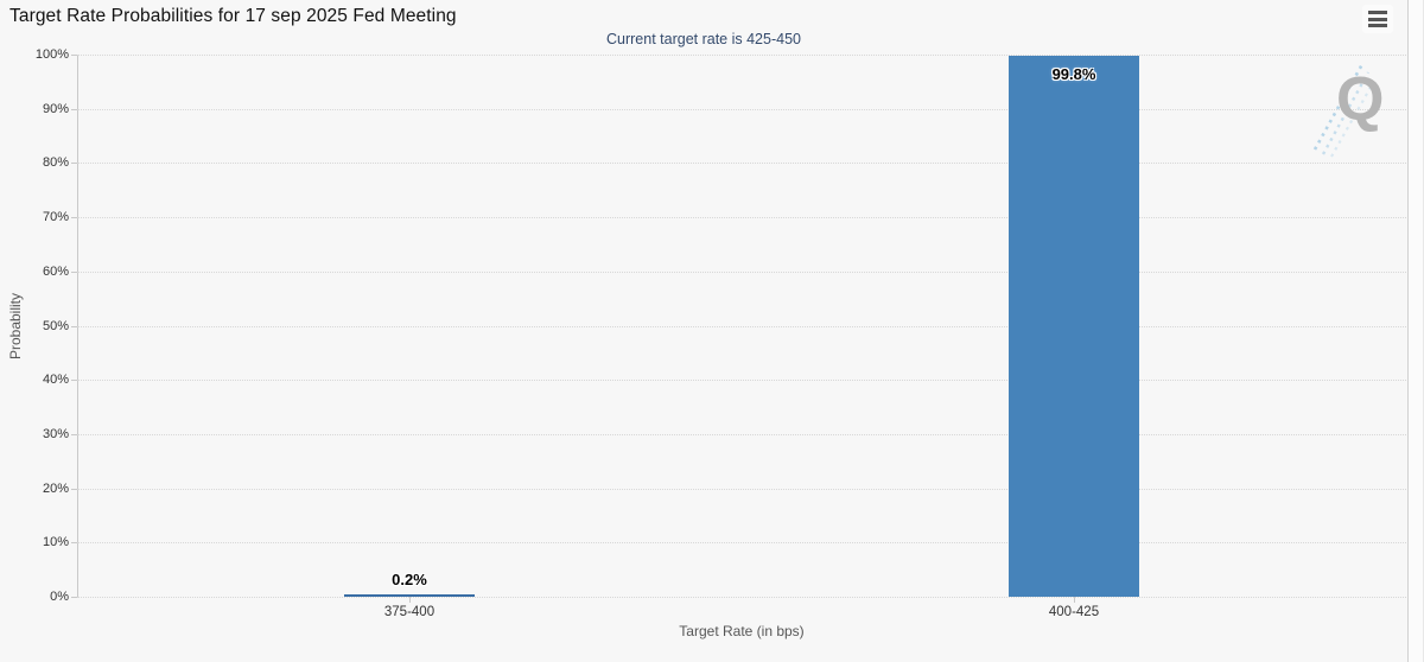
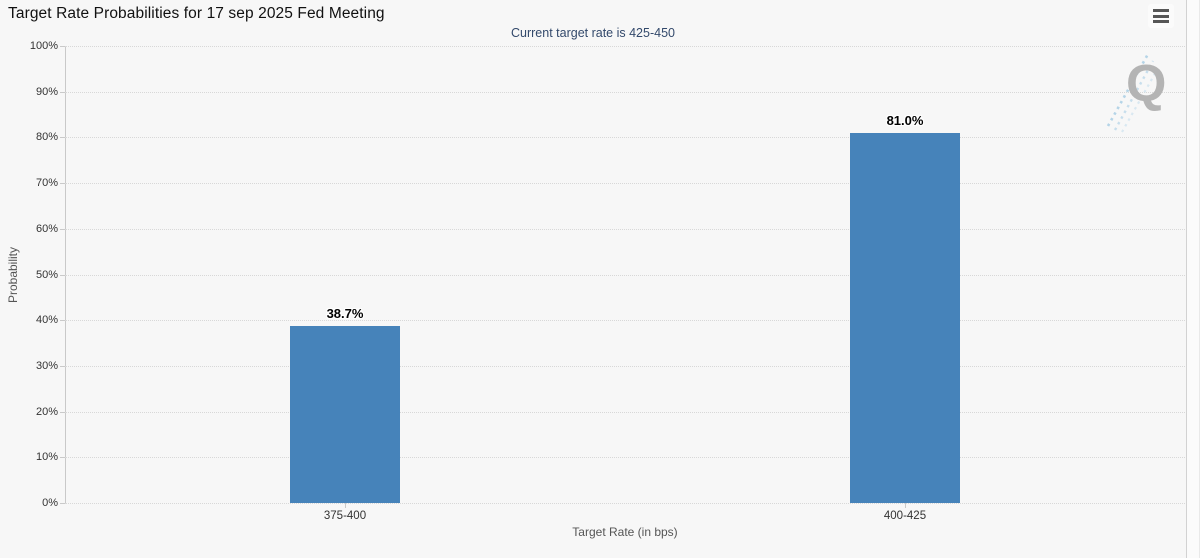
375-400: 0.2% -> 38.7%
400-425: 99.8% -> 81.0%
